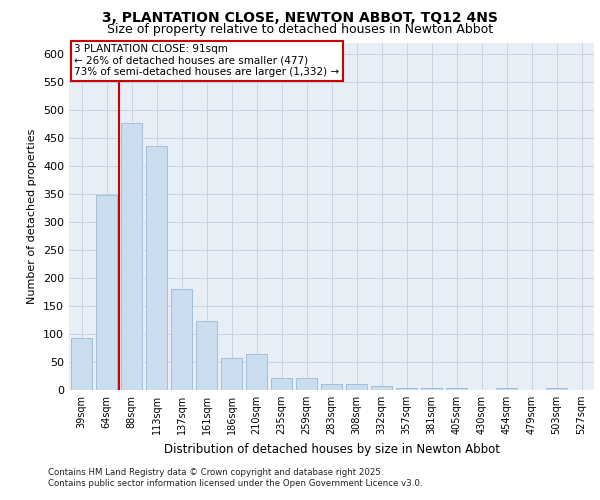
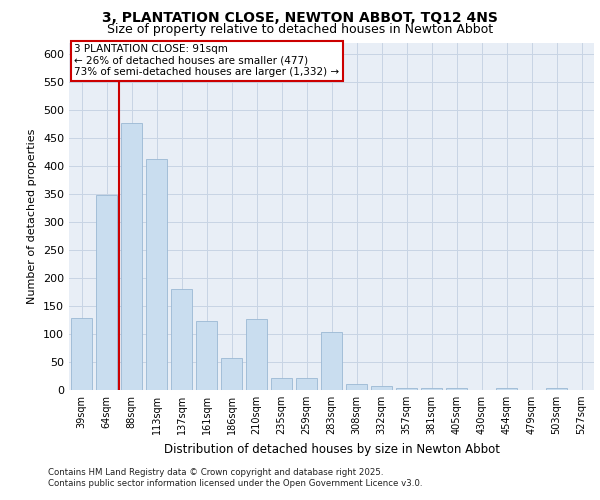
39sqm: 92 -> 128
113sqm: 435 -> 412
210sqm: 64 -> 126
283sqm: 11 -> 104
